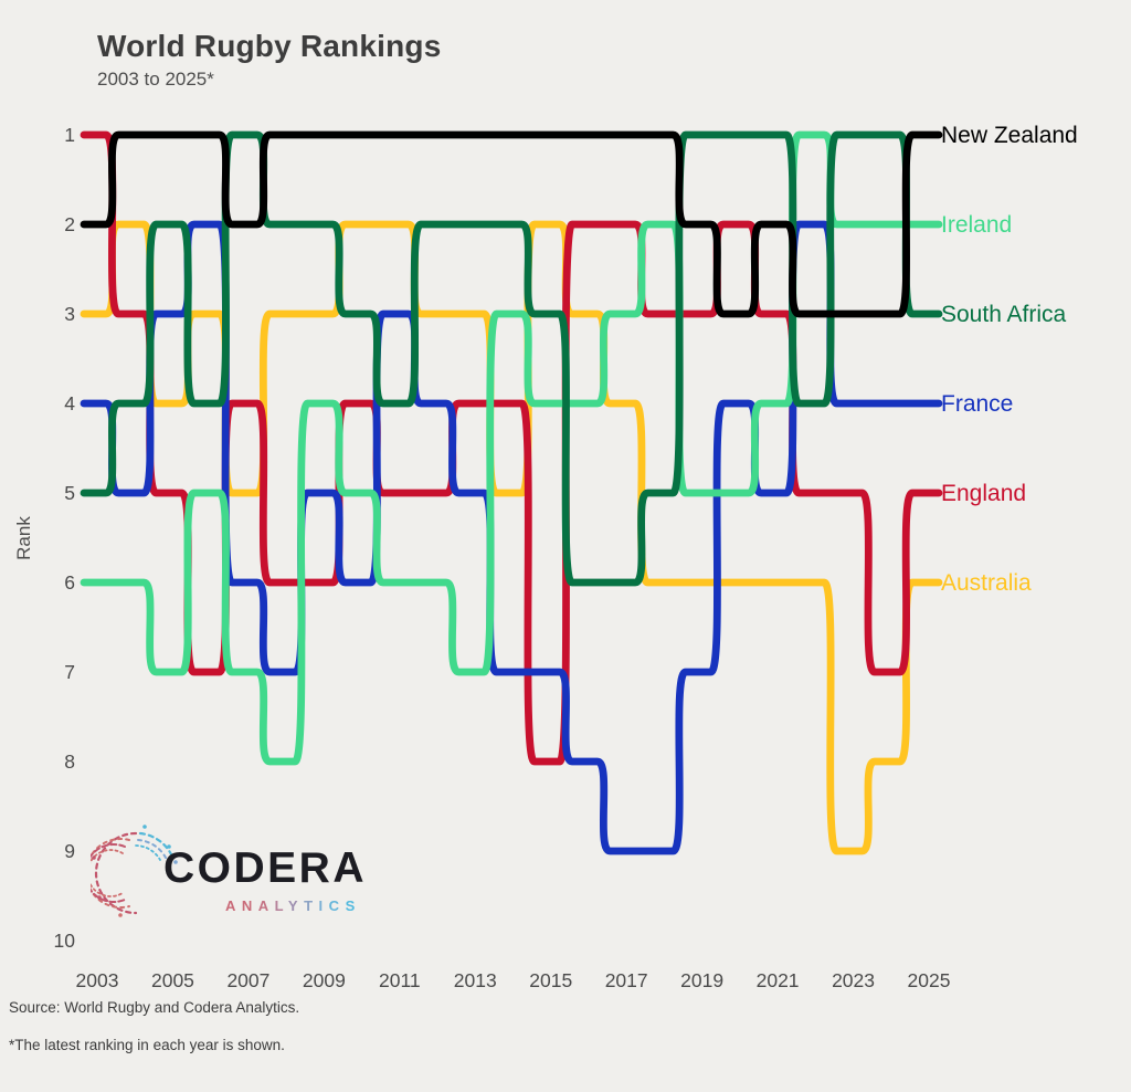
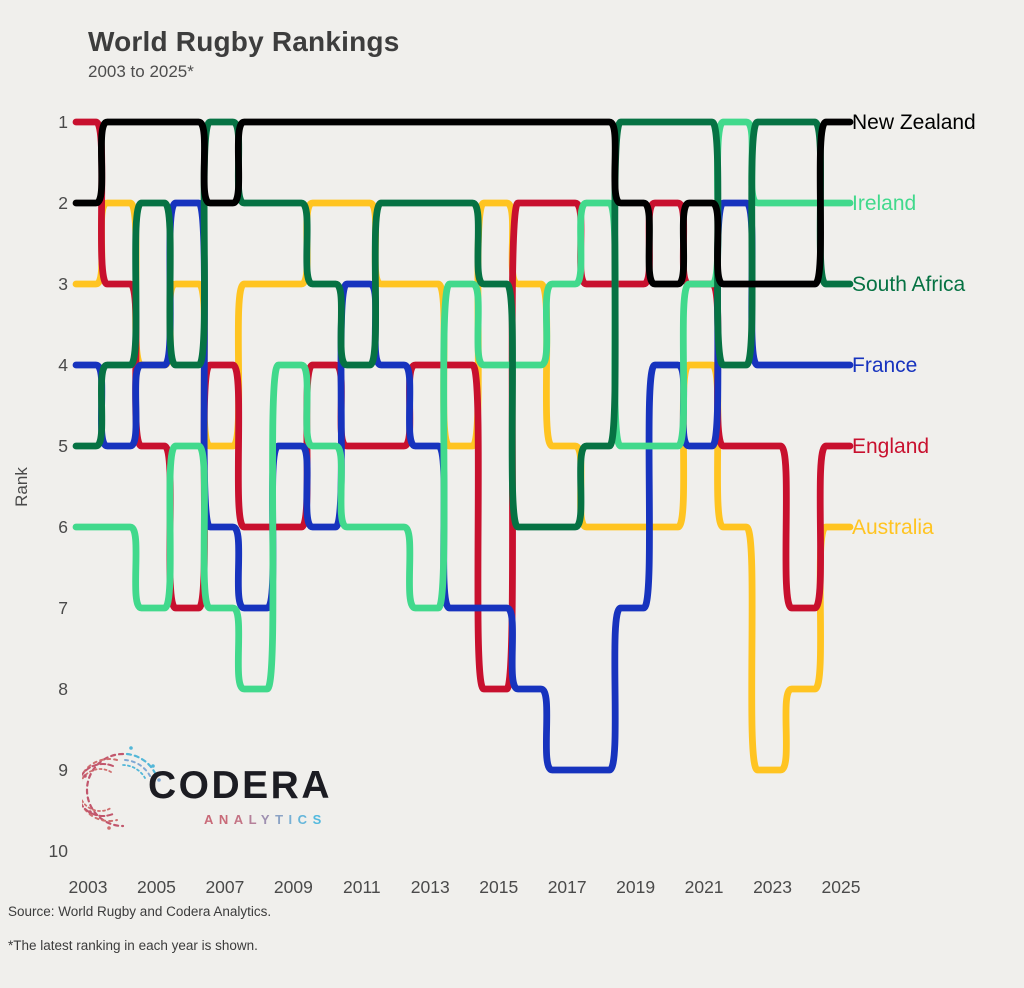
France/2005: 3 -> 4
Australia/2017: 4 -> 5
Australia/2021: 6 -> 4
Ireland/2021: 4 -> 3
